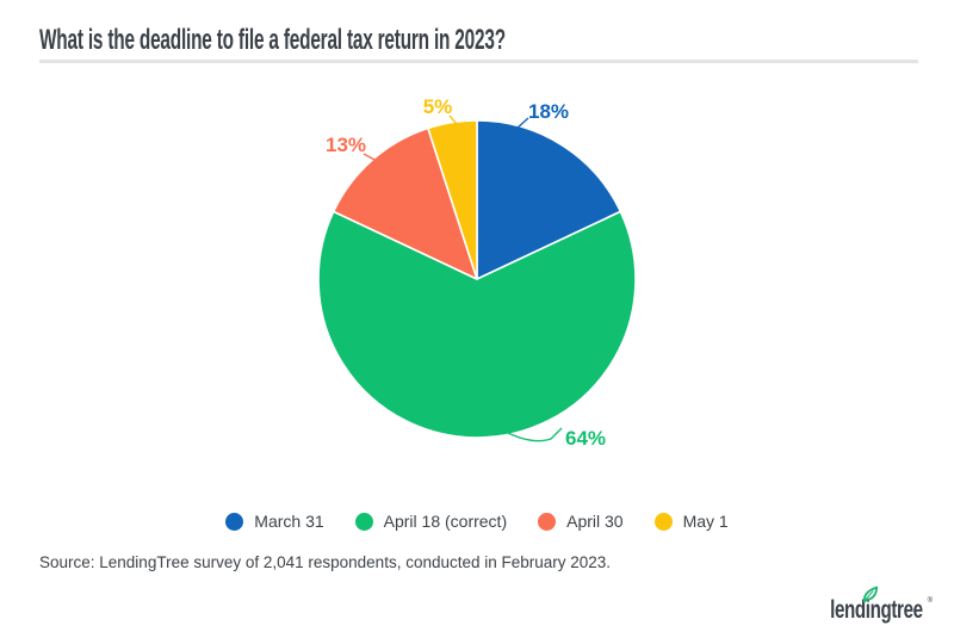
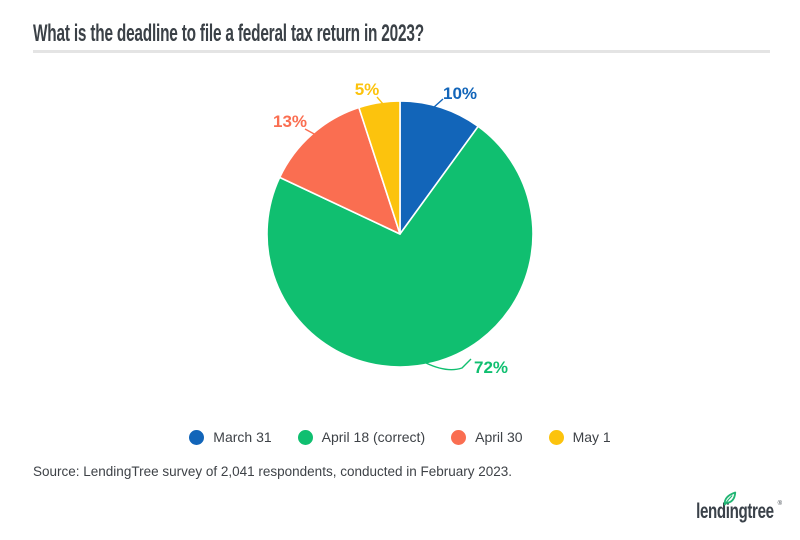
March 31: 18% -> 10%
April 18 (correct): 64% -> 72%
